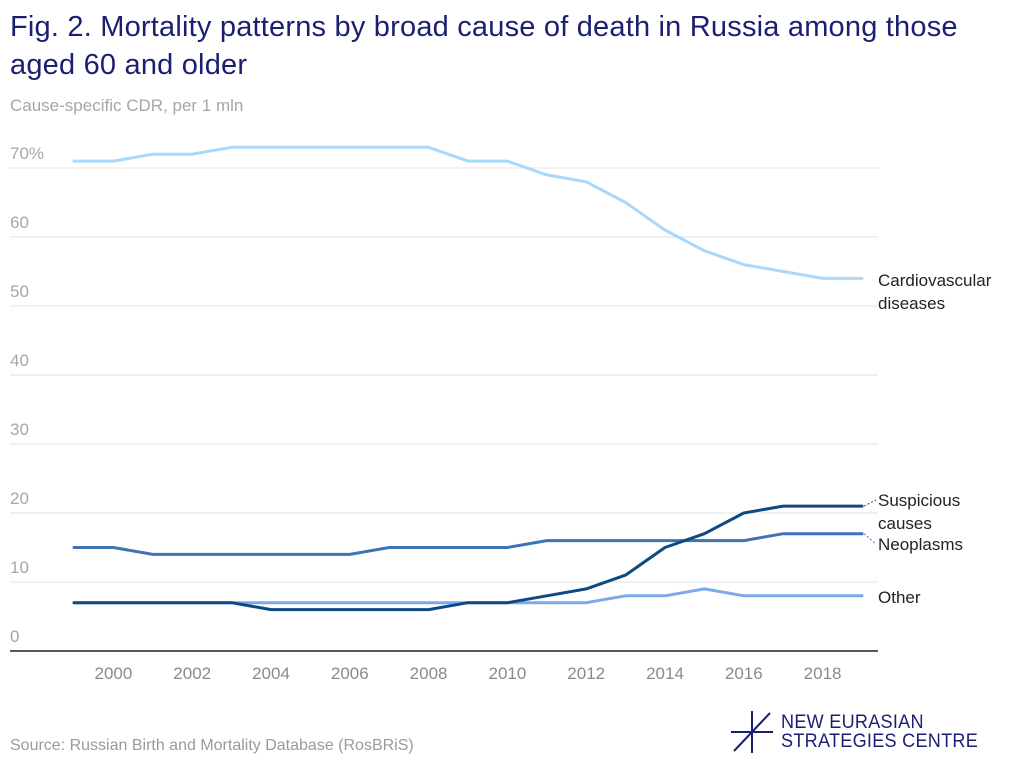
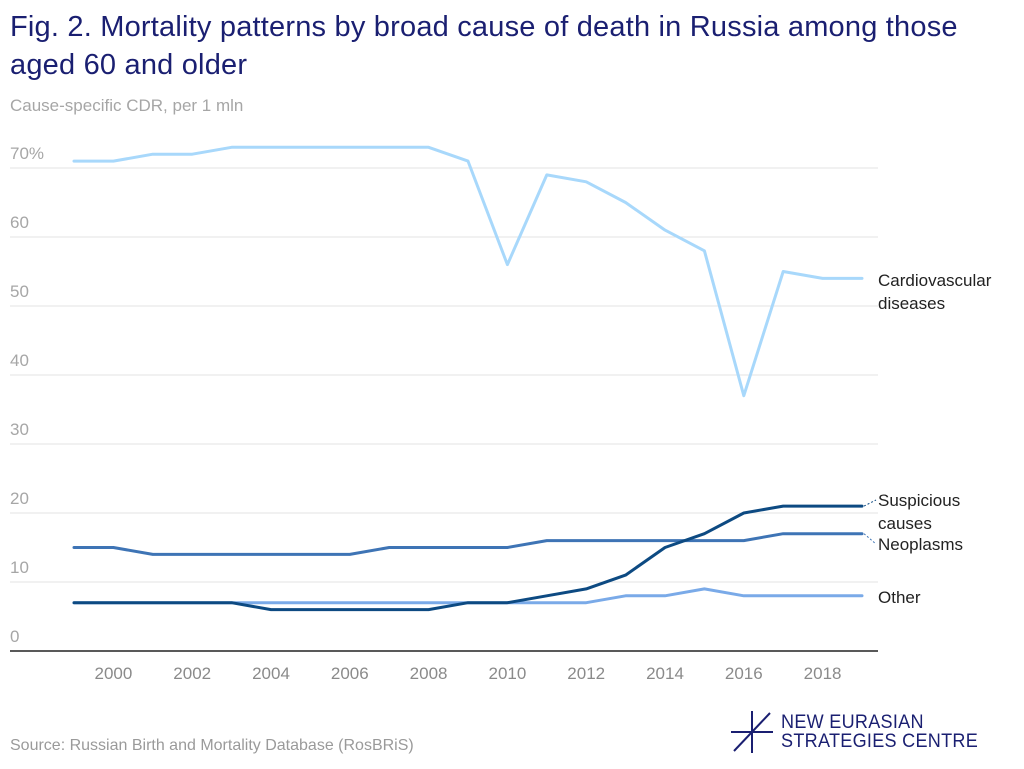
Cardiovascular diseases/2010: 71% -> 56%
Cardiovascular diseases/2016: 56% -> 37%
